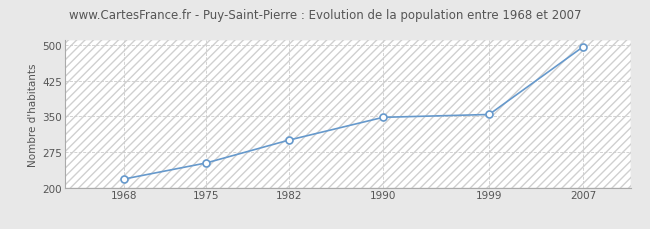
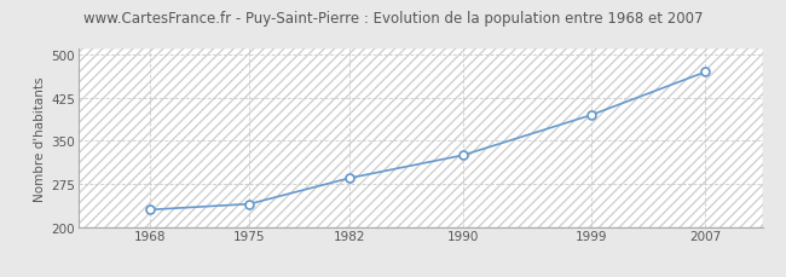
1968: 218 -> 230
1975: 252 -> 240
1982: 300 -> 285
1990: 348 -> 325
1999: 354 -> 395
2007: 497 -> 470
